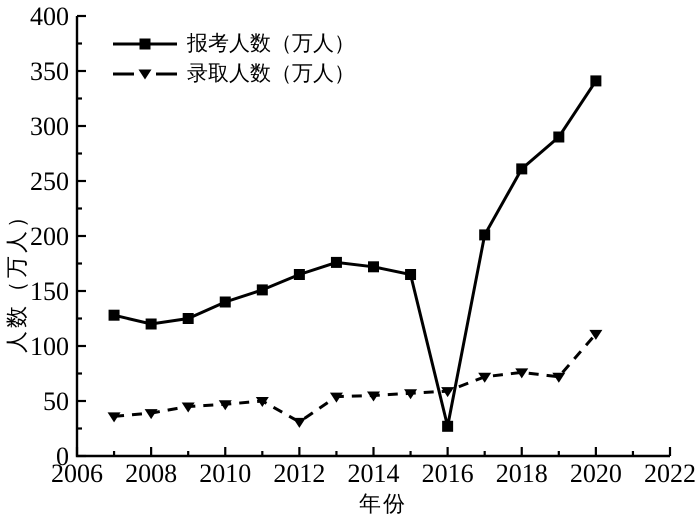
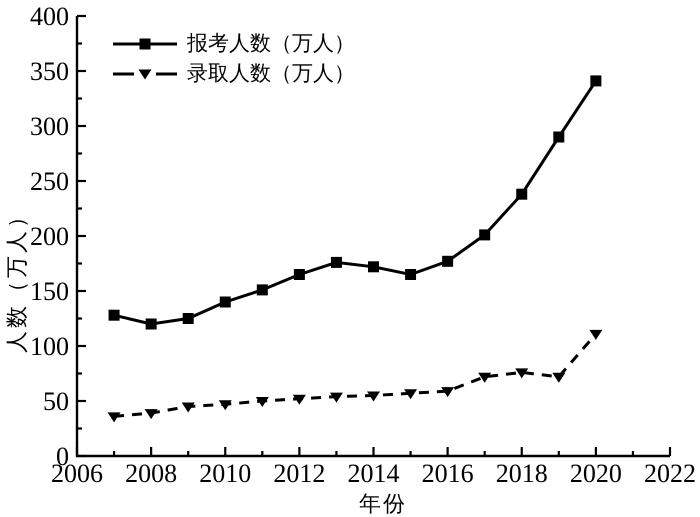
录取人数（万人）/2012: 31 -> 52
报考人数（万人）/2016: 27 -> 177
报考人数（万人）/2018: 261 -> 238
